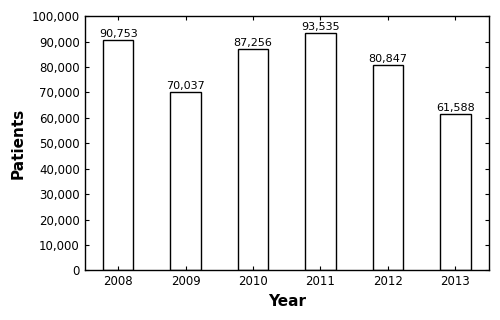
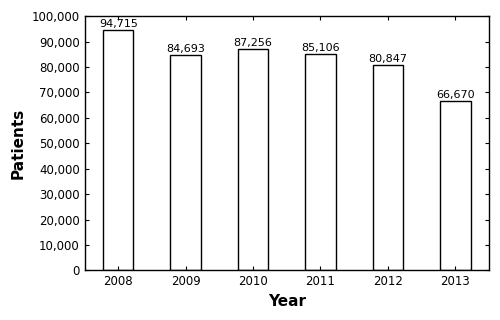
2008: 90,753 -> 94,715
2009: 70,037 -> 84,693
2011: 93,535 -> 85,106
2013: 61,588 -> 66,670
